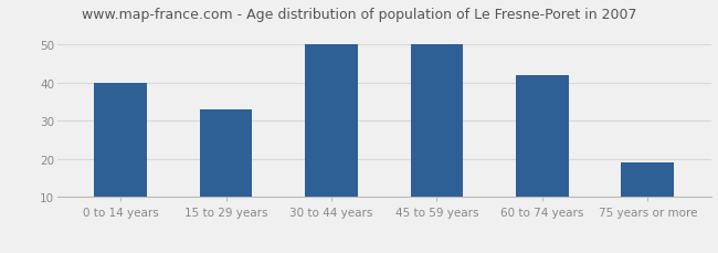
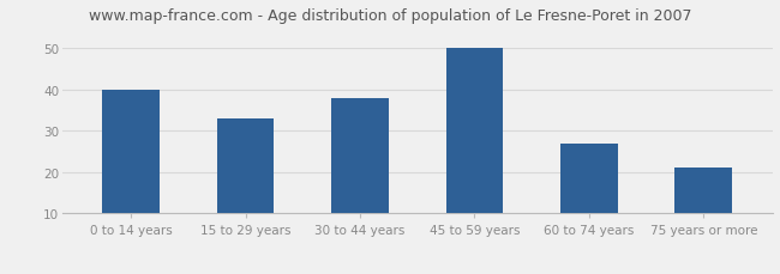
30 to 44 years: 50 -> 38
60 to 74 years: 42 -> 27
75 years or more: 19 -> 21
